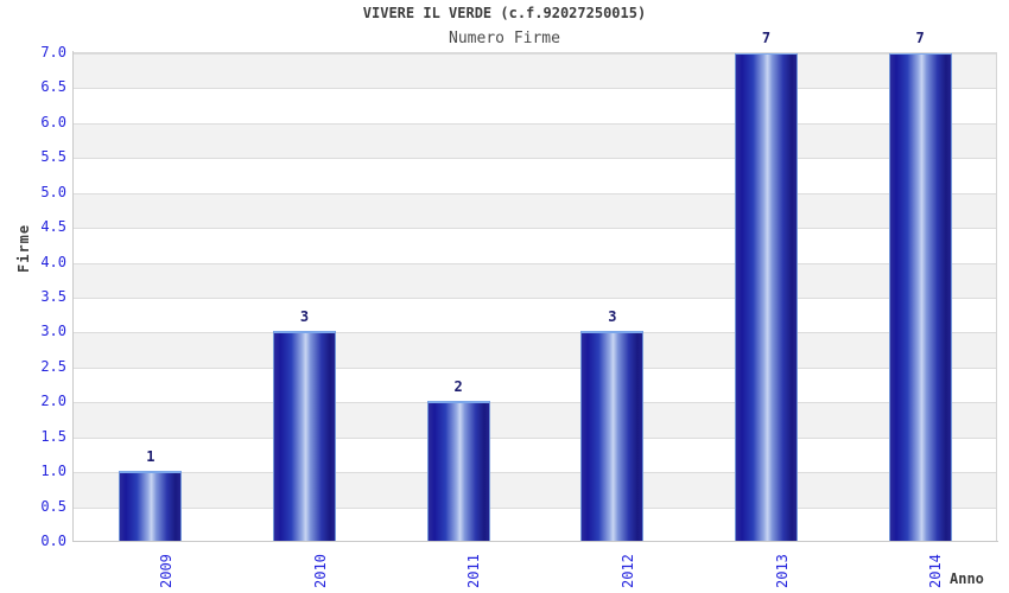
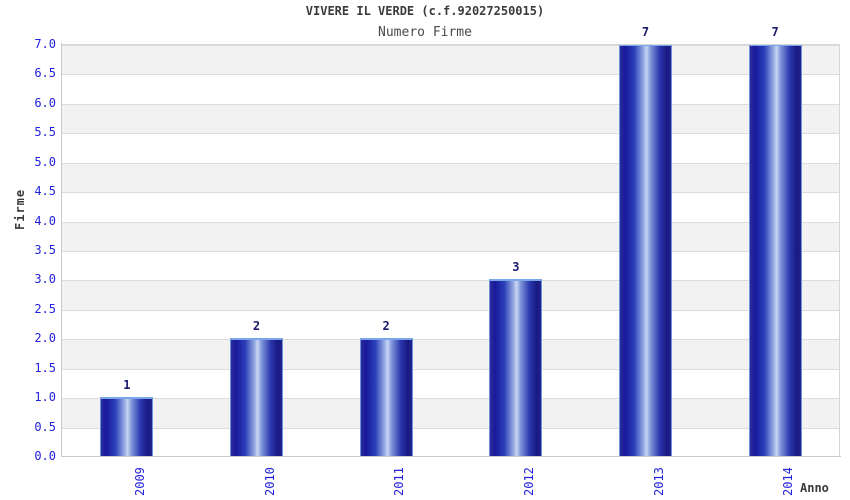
2010: 3 -> 2
